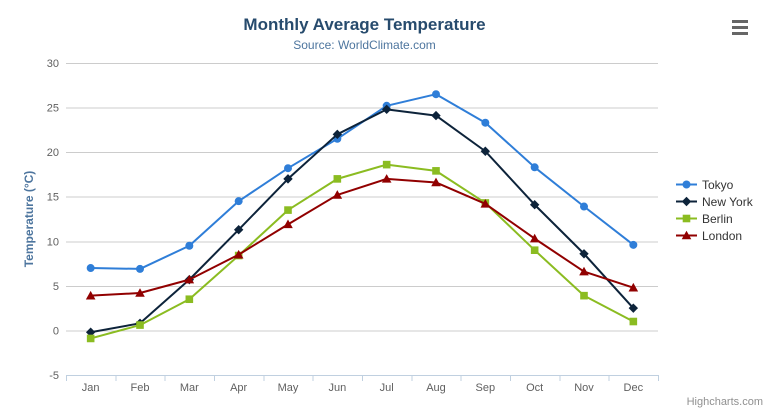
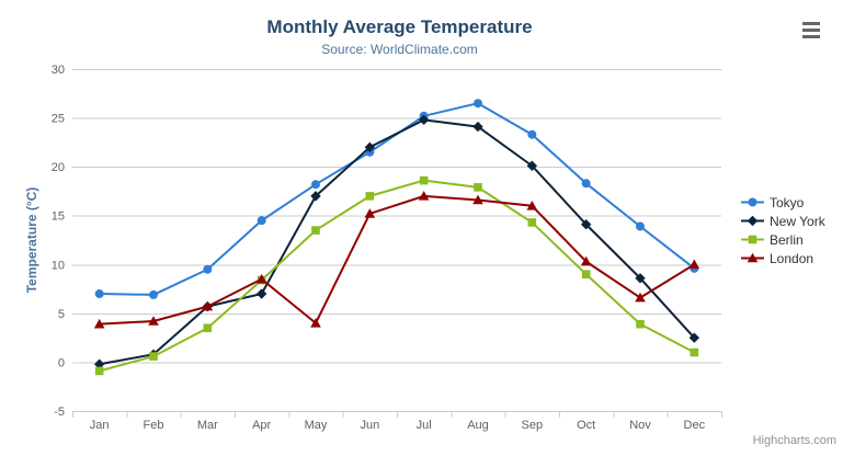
New York/Apr: 11 -> 7
London/May: 12 -> 4
London/Sep: 14 -> 16
London/Dec: 5 -> 10
